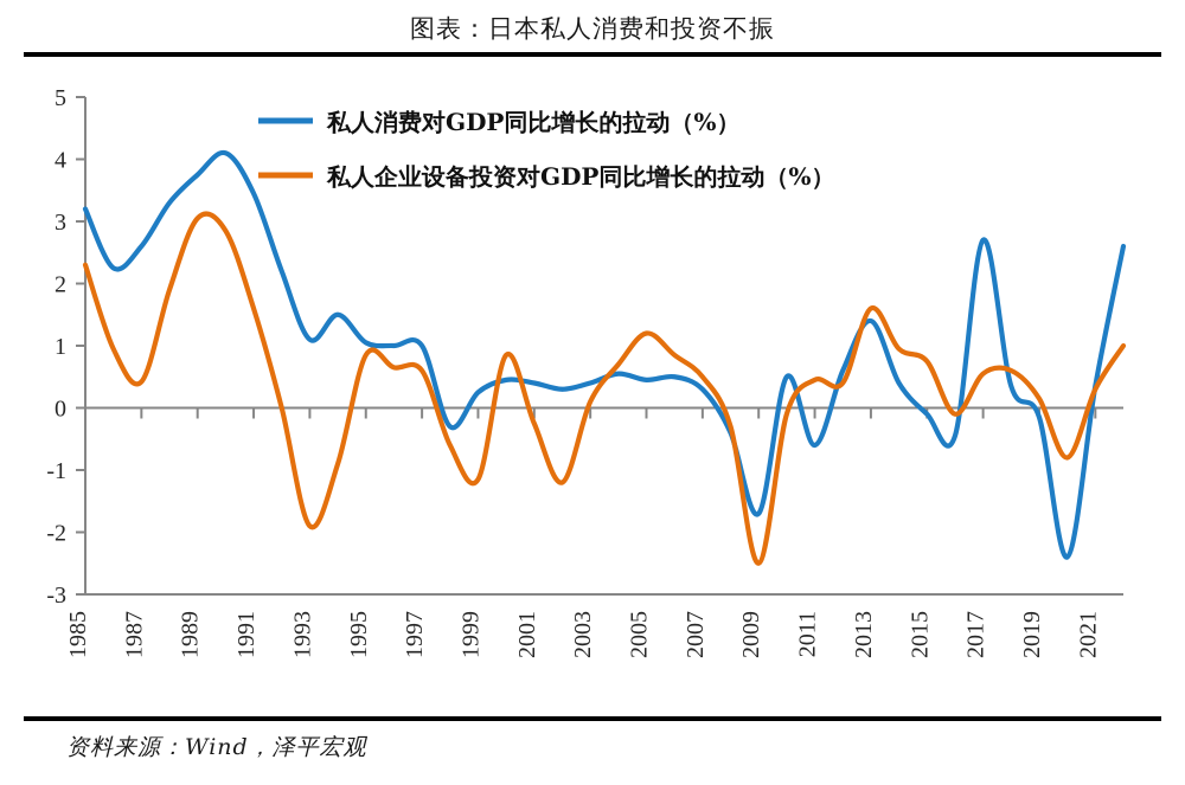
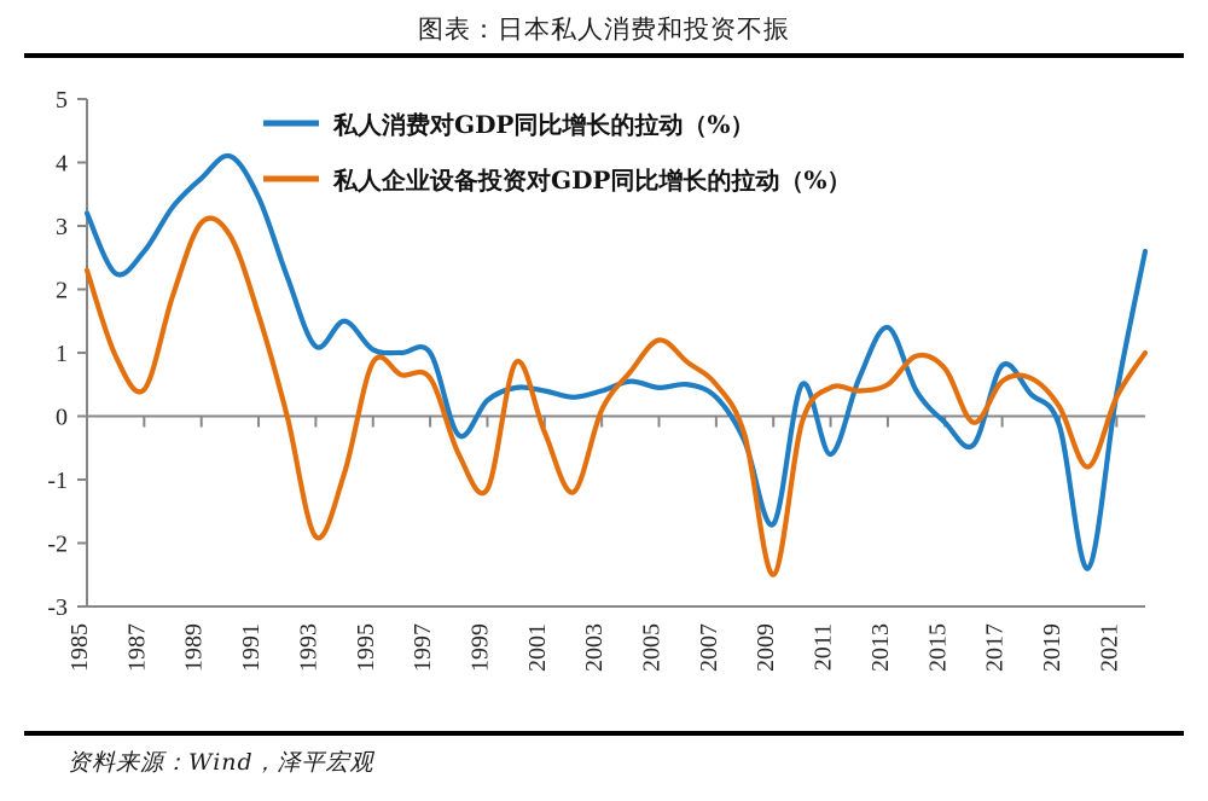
私人企业设备投资对GDP同比增长的拉动（%）/2013: 1.6 -> 0.5
私人消费对GDP同比增长的拉动（%）/2017: 2.7 -> 0.8
